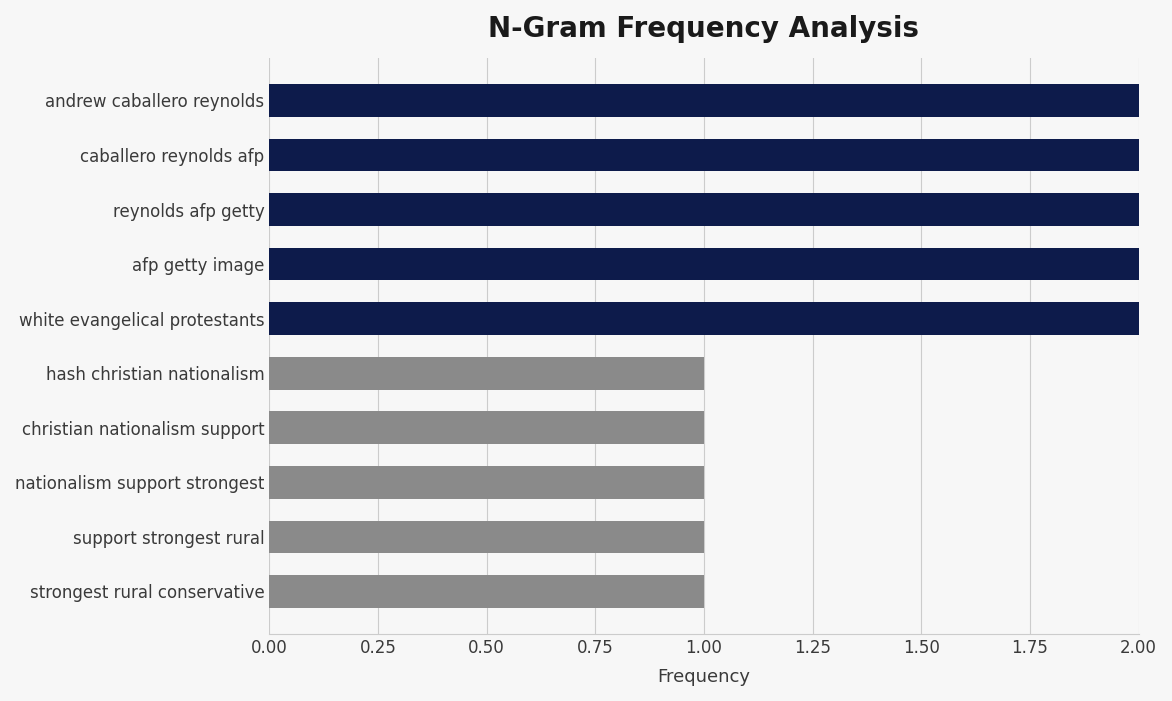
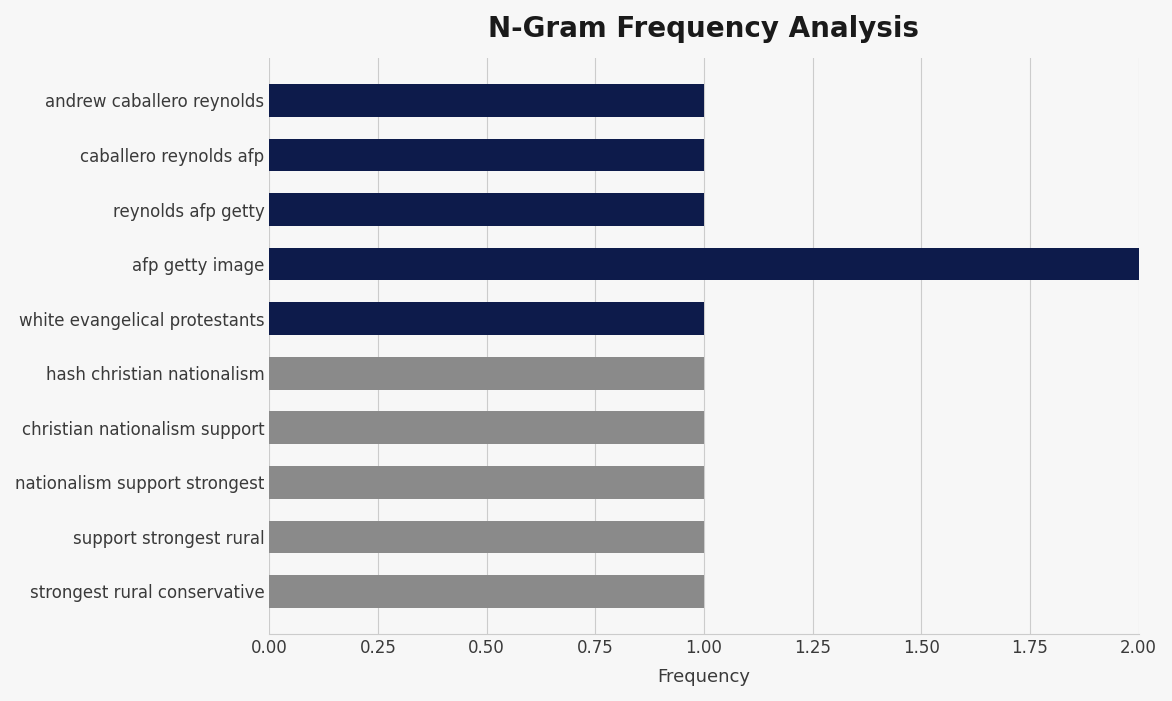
andrew caballero reynolds: 2 -> 1
caballero reynolds afp: 2 -> 1
reynolds afp getty: 2 -> 1
white evangelical protestants: 2 -> 1
